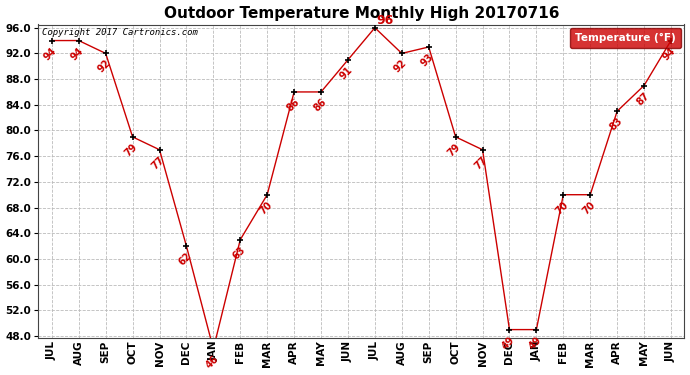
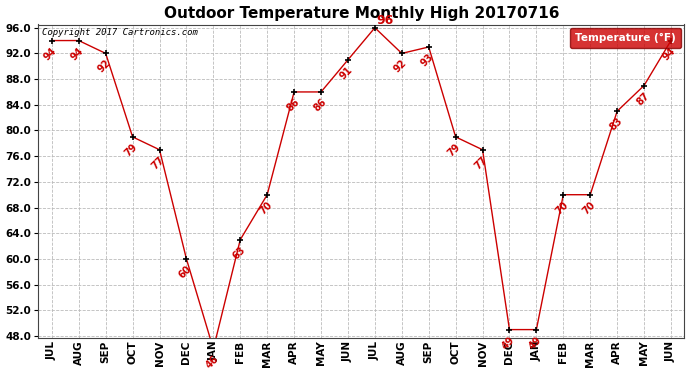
DEC: 62 -> 60
